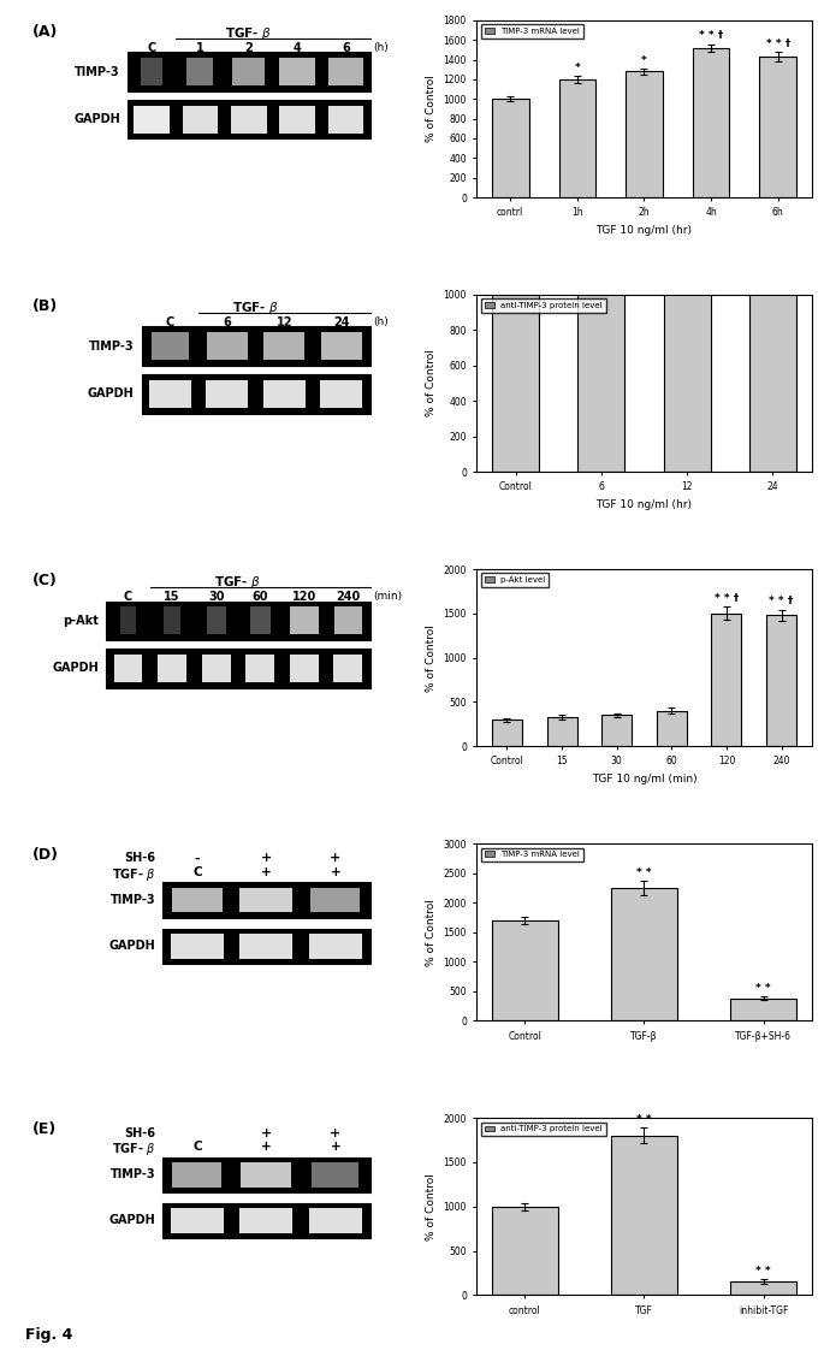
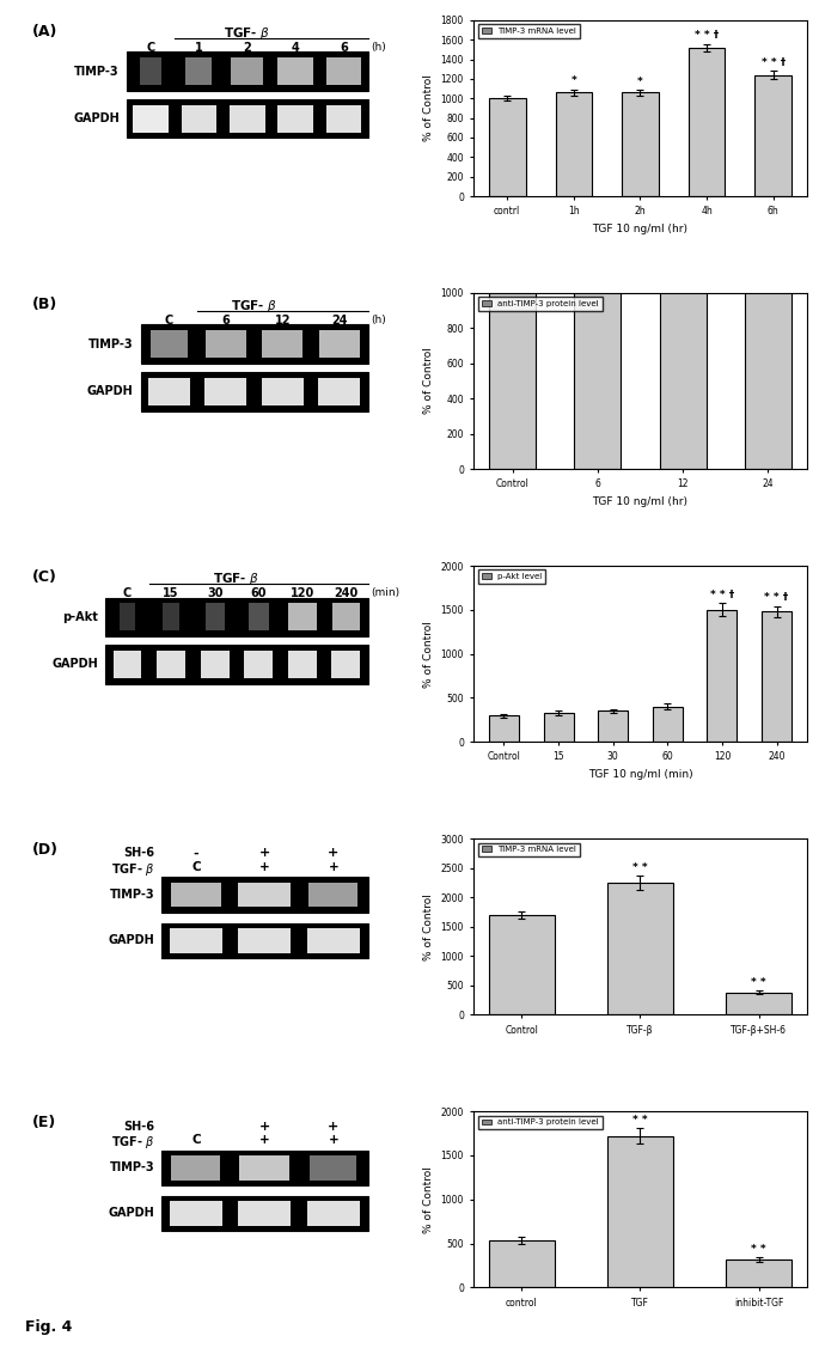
1h: 1200 -> 1060
2h: 1280 -> 1060
6h: 1430 -> 1240
control: 1000 -> 540
TGF: 1800 -> 1720
inhibit-TGF: 150 -> 320
